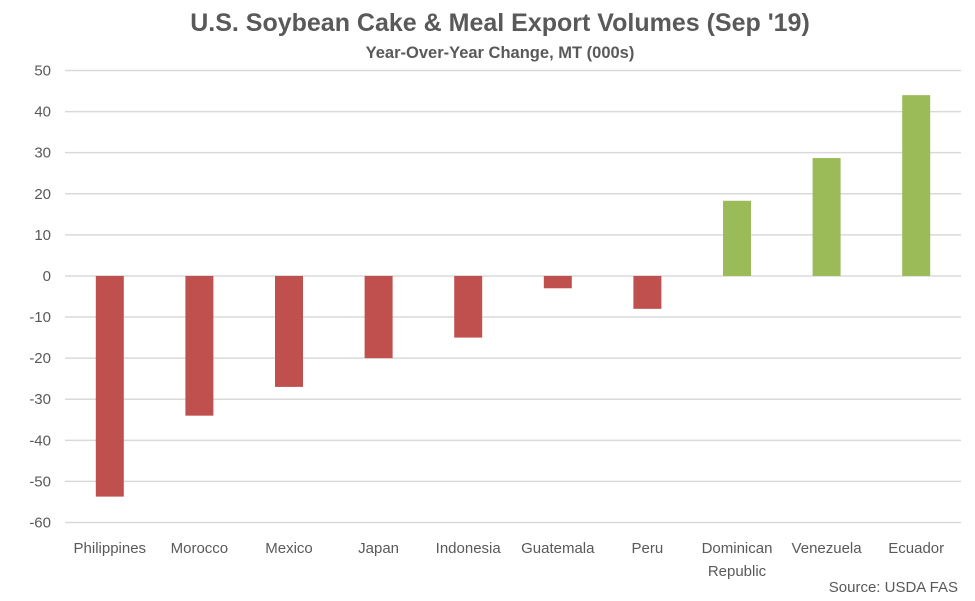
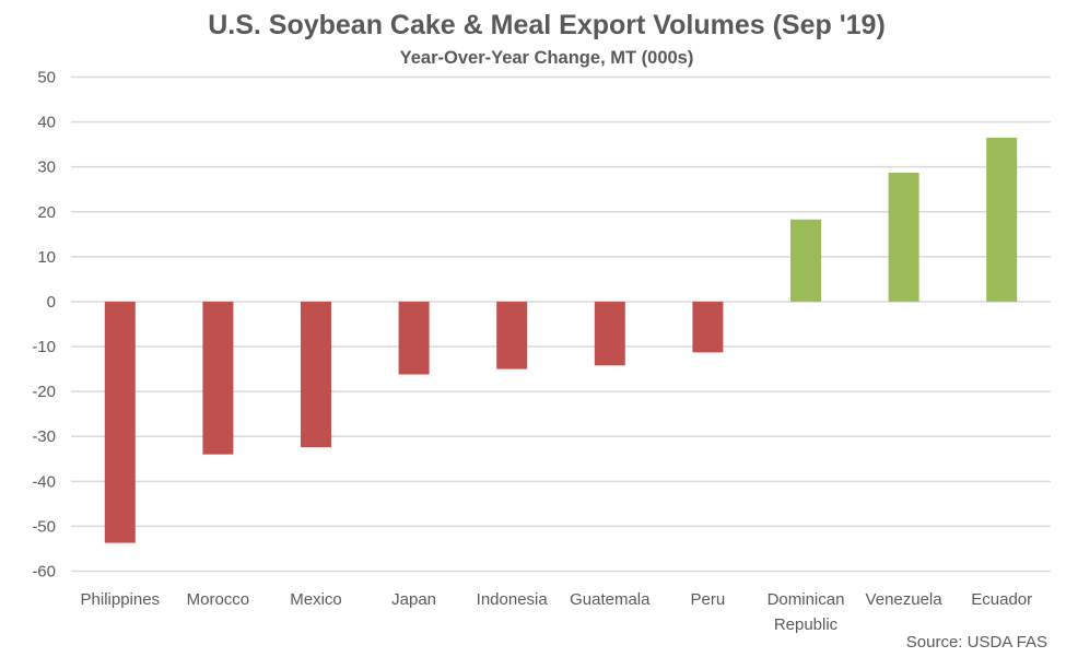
Mexico: -27 -> -32
Japan: -20 -> -16
Guatemala: -3 -> -14
Peru: -8 -> -11
Ecuador: 44 -> 36
